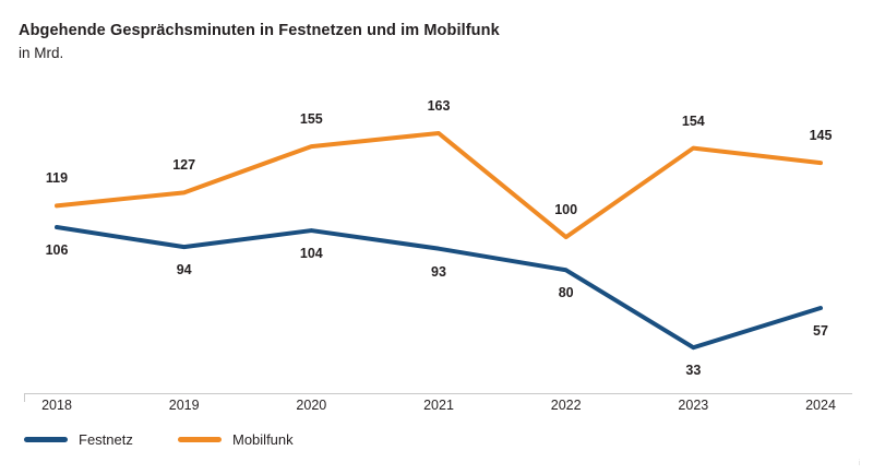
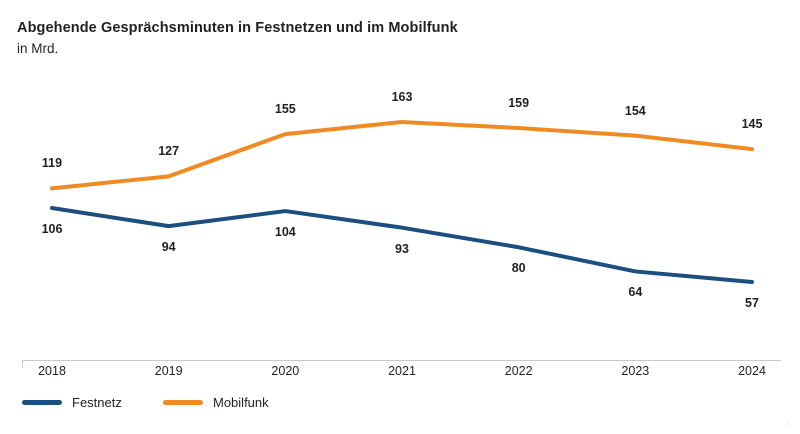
Mobilfunk/2022: 100 -> 159
Festnetz/2023: 33 -> 64
